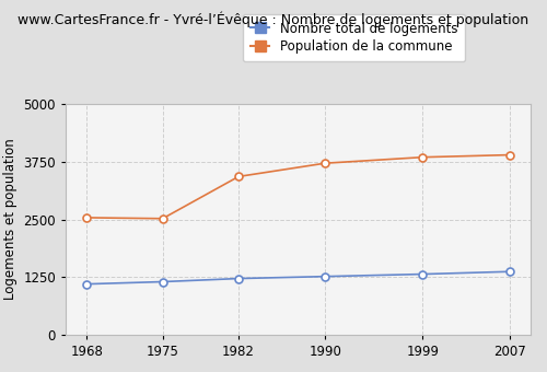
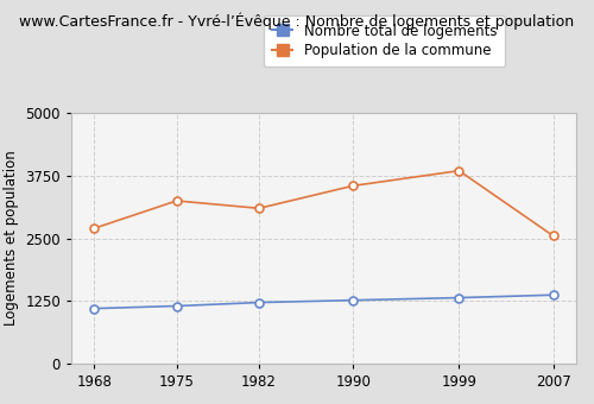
Population de la commune/1968: 2540 -> 2700
Population de la commune/1975: 2520 -> 3250
Population de la commune/1982: 3430 -> 3100
Population de la commune/1990: 3720 -> 3550
Population de la commune/2007: 3900 -> 2550
